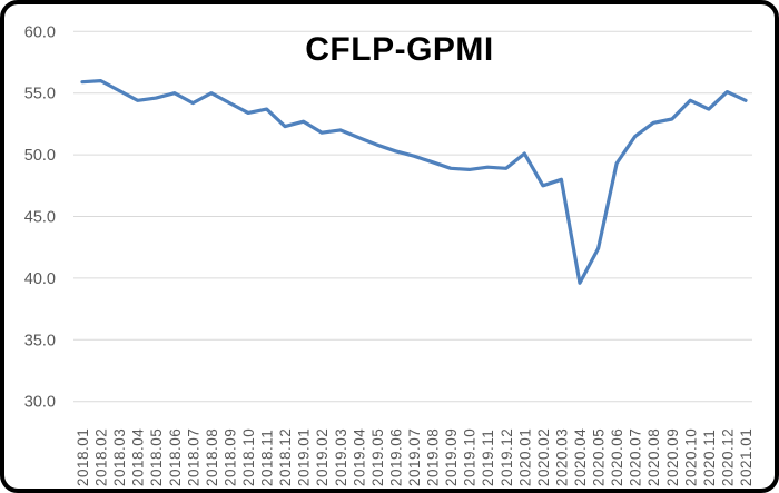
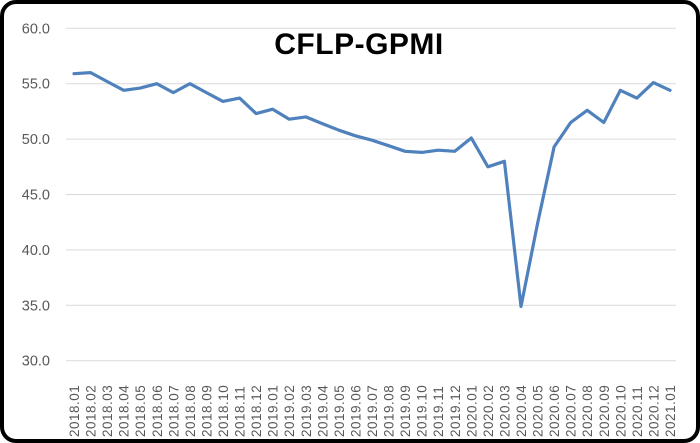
2020.04: 39.6 -> 34.9
2020.09: 52.9 -> 51.5
